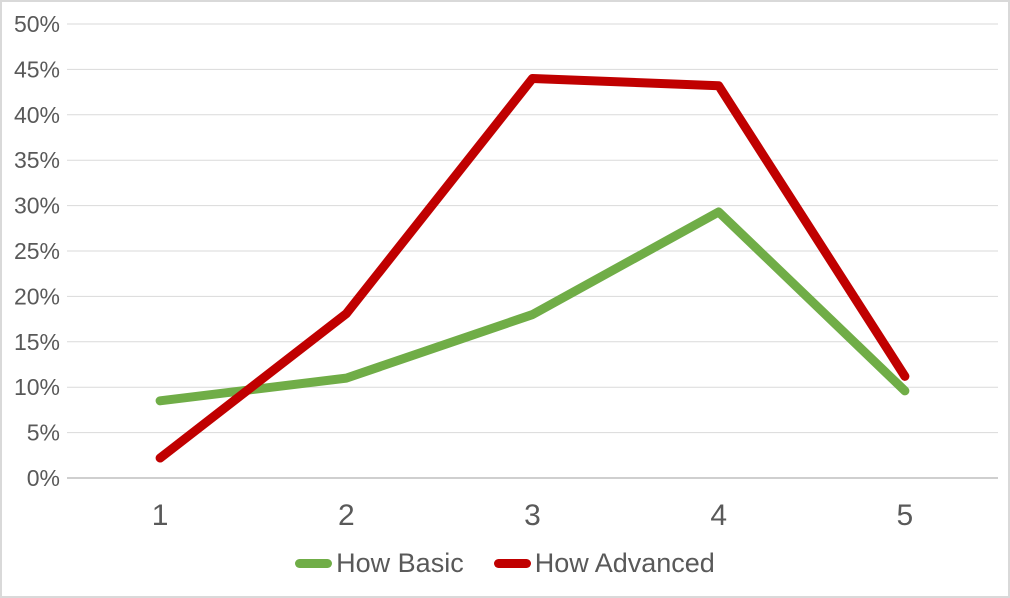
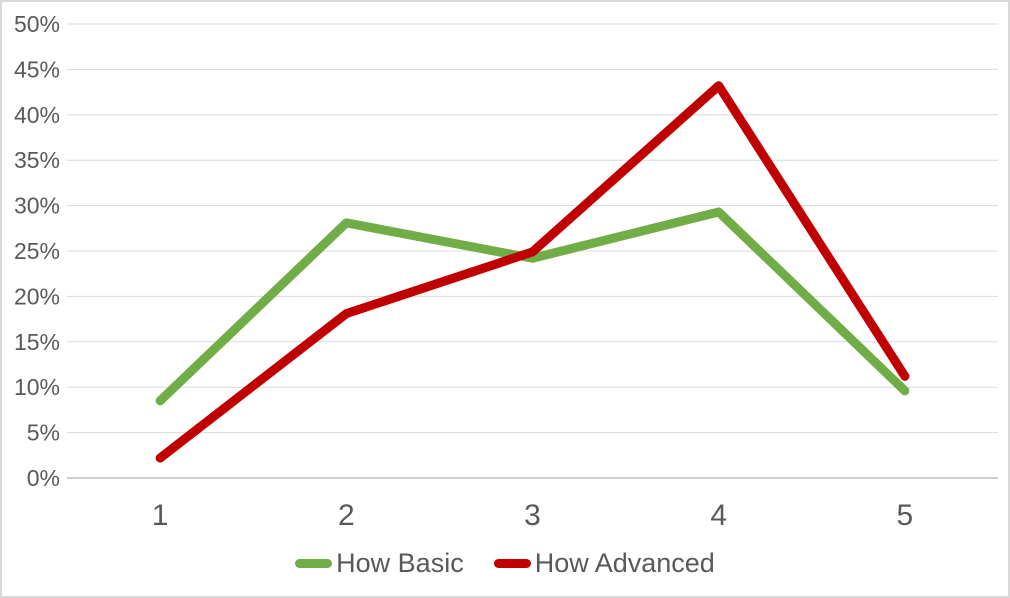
How Basic/2: 11% -> 28%
How Basic/3: 18% -> 24%
How Advanced/3: 44% -> 25%
